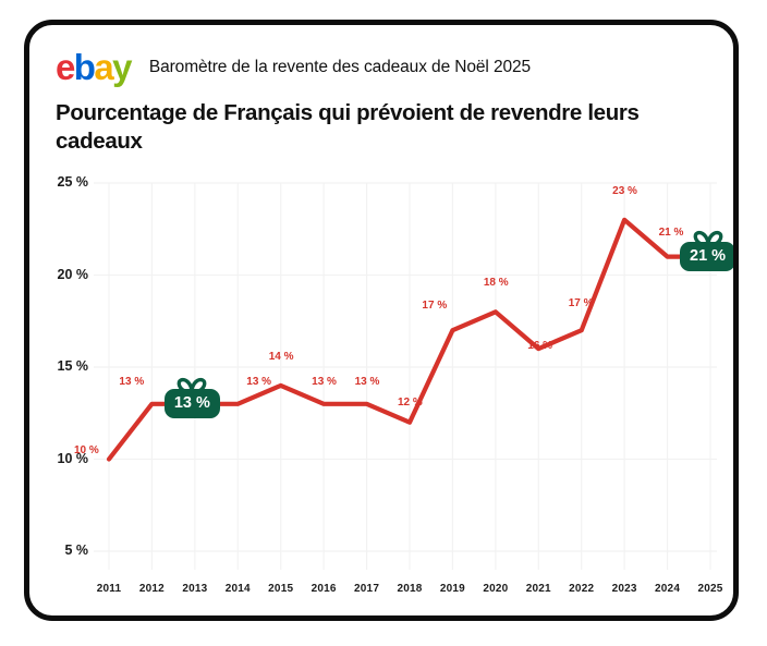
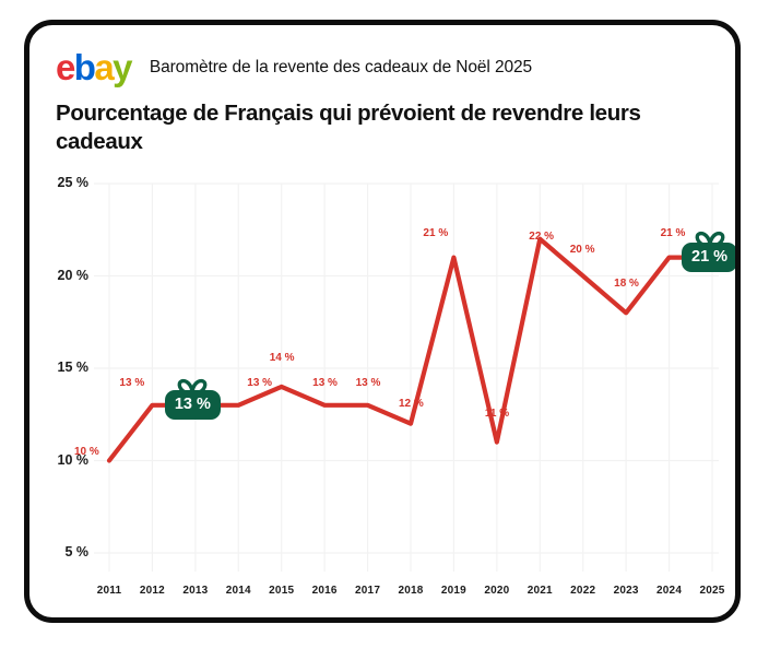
2019: 17 -> 21
2020: 18 -> 11
2021: 16 -> 22
2022: 17 -> 20
2023: 23 -> 18
